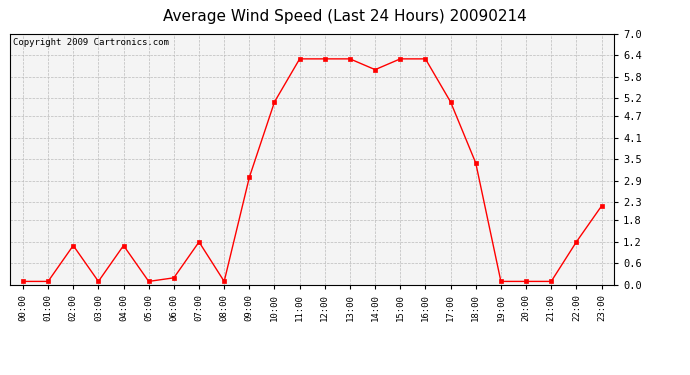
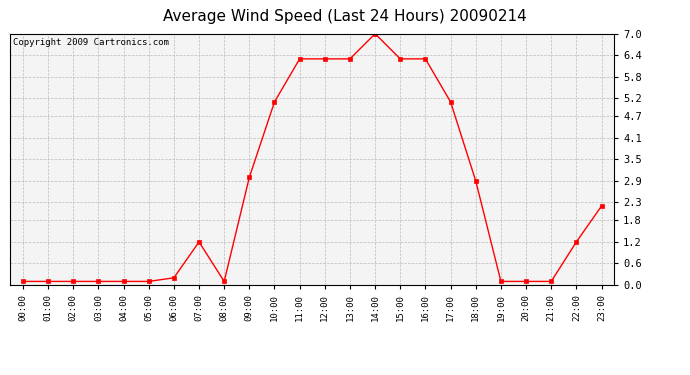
02:00: 1.1 -> 0.1
04:00: 1.1 -> 0.1
14:00: 6.0 -> 7.0
18:00: 3.4 -> 2.9
